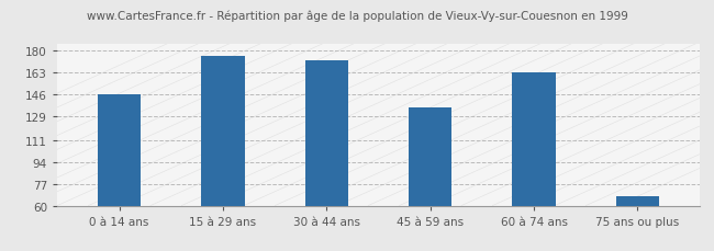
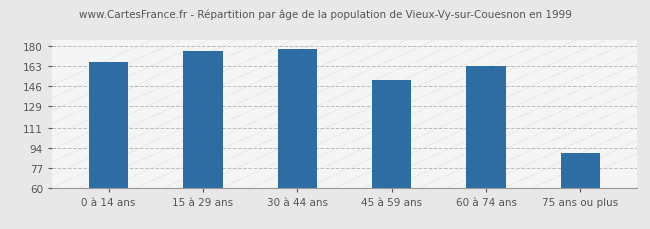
0 à 14 ans: 146 -> 167
30 à 44 ans: 173 -> 178
45 à 59 ans: 136 -> 151
75 ans ou plus: 67 -> 89
